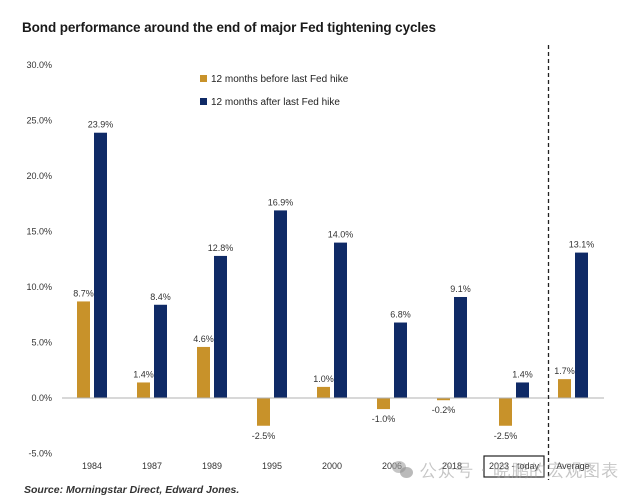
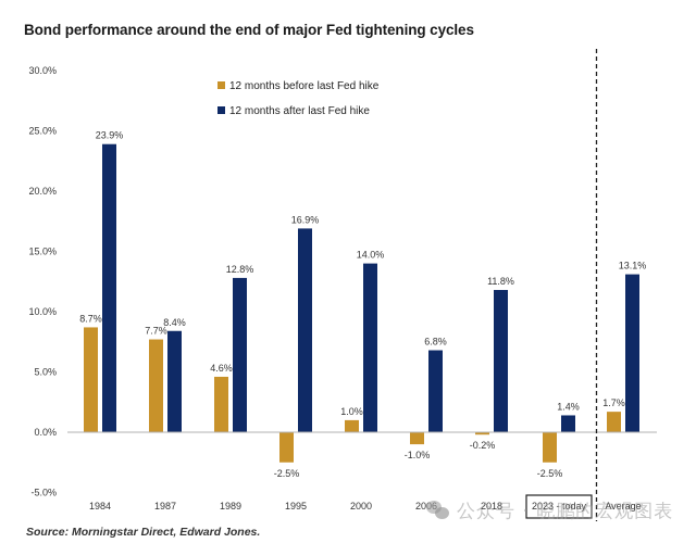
12 months before last Fed hike/1987: 1.4% -> 7.7%
12 months after last Fed hike/2018: 9.1% -> 11.8%
